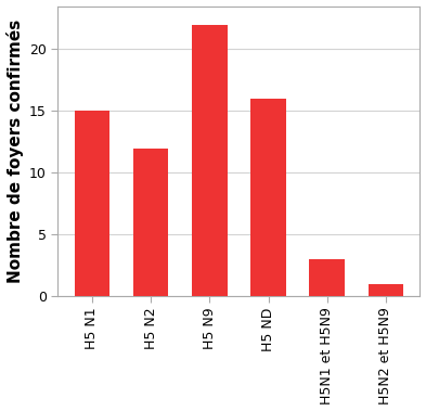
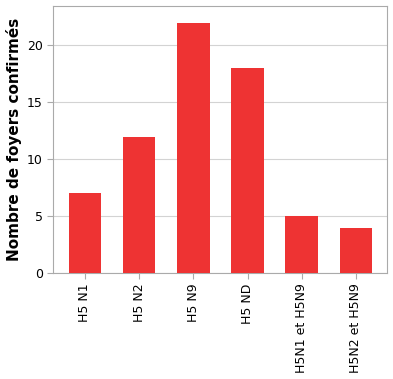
H5 N1: 15 -> 7
H5 ND: 16 -> 18
H5N1 et H5N9: 3 -> 5
H5N2 et H5N9: 1 -> 4
